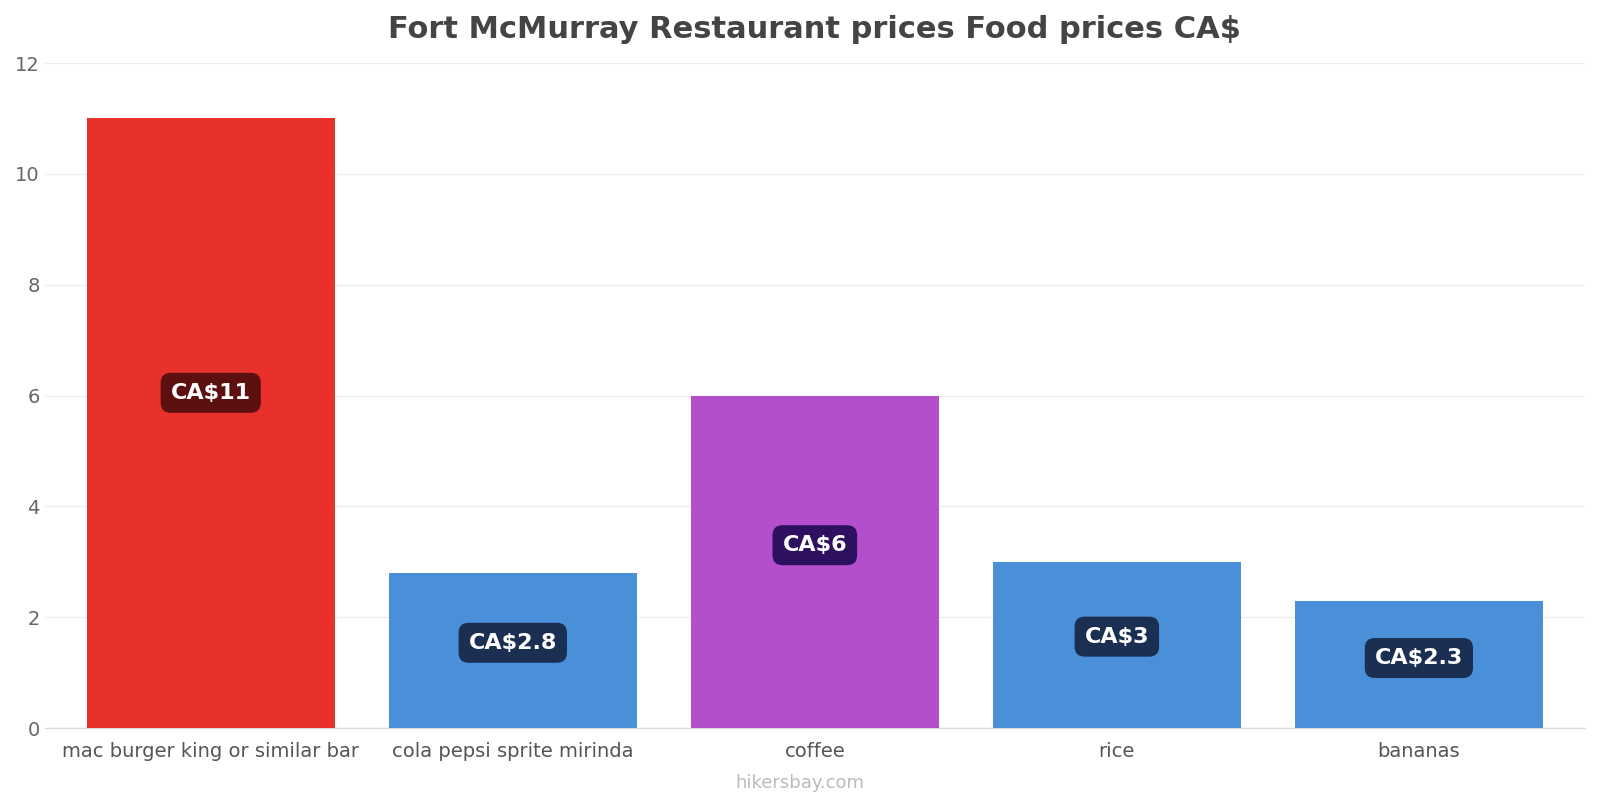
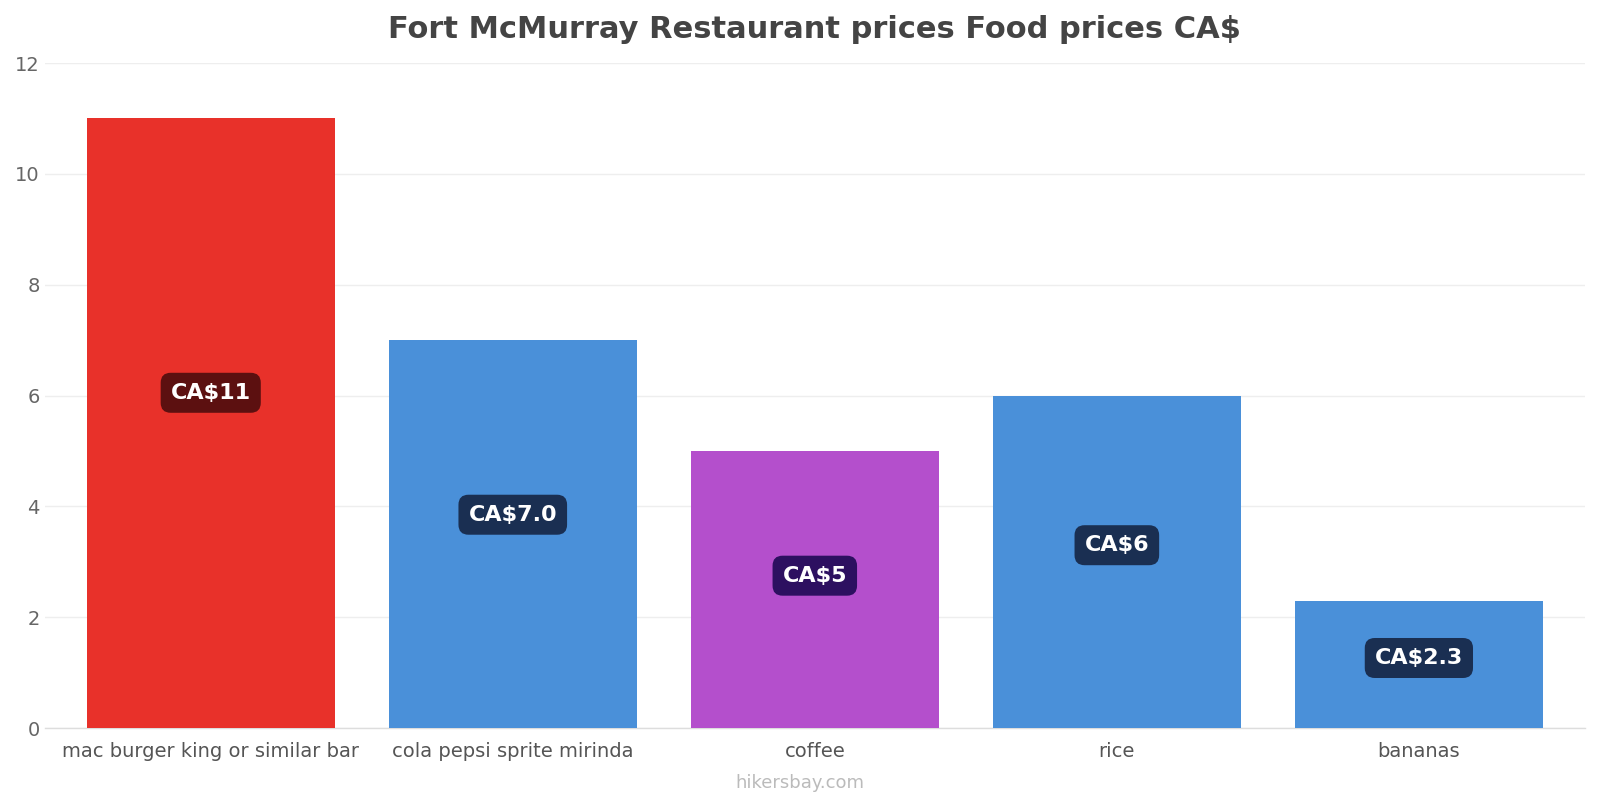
cola pepsi sprite mirinda: CA$2.8 -> CA$7.0
coffee: CA$6 -> CA$5
rice: CA$3 -> CA$6
